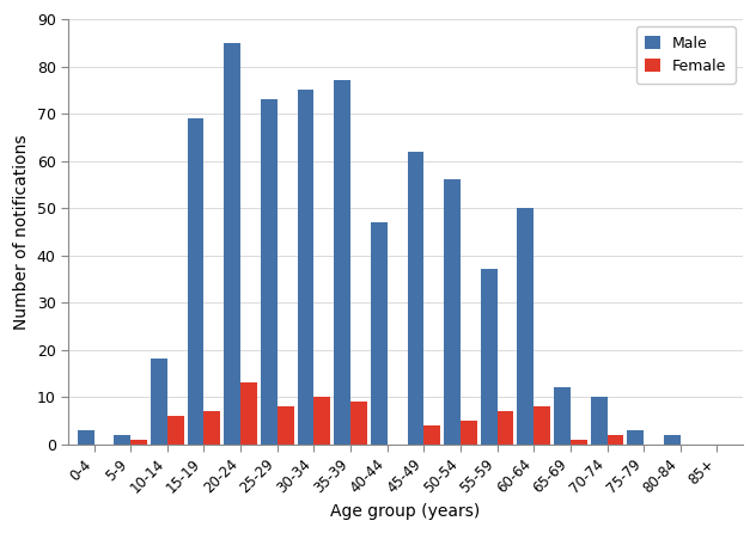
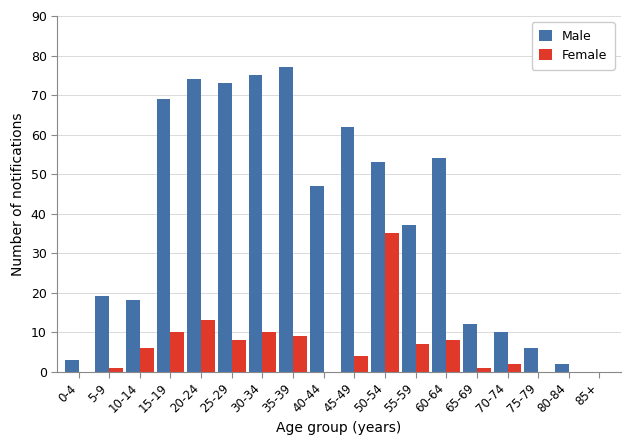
Male/5-9: 2 -> 19
Female/15-19: 7 -> 10
Male/20-24: 85 -> 74
Male/50-54: 56 -> 53
Female/50-54: 5 -> 35
Male/60-64: 50 -> 54
Male/75-79: 3 -> 6
